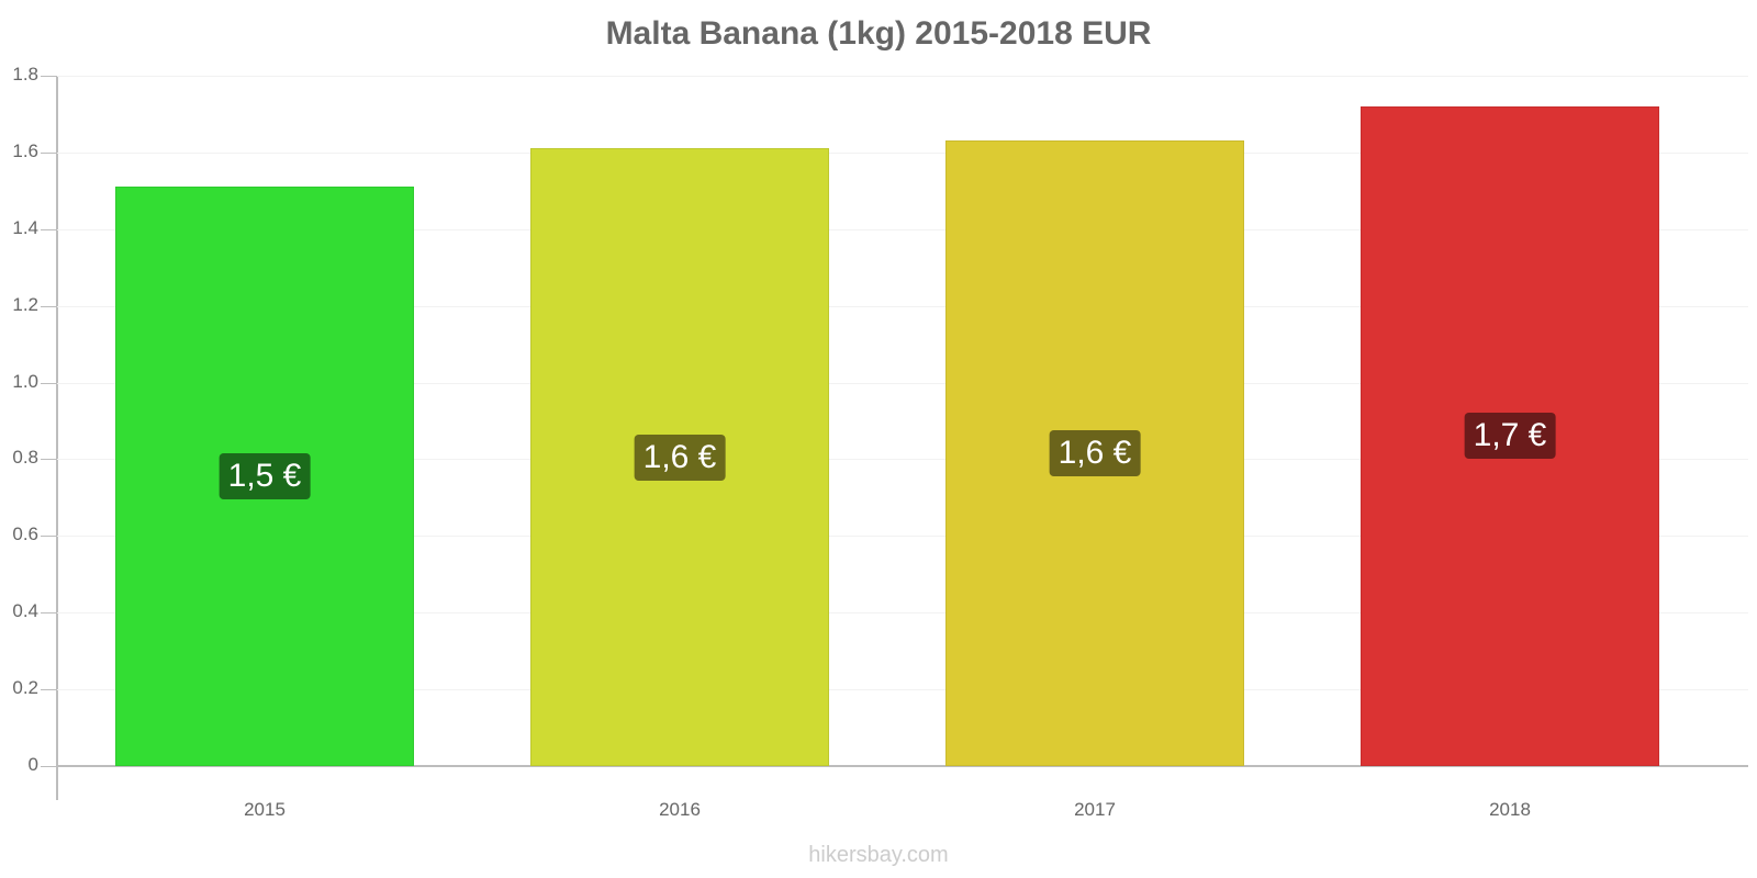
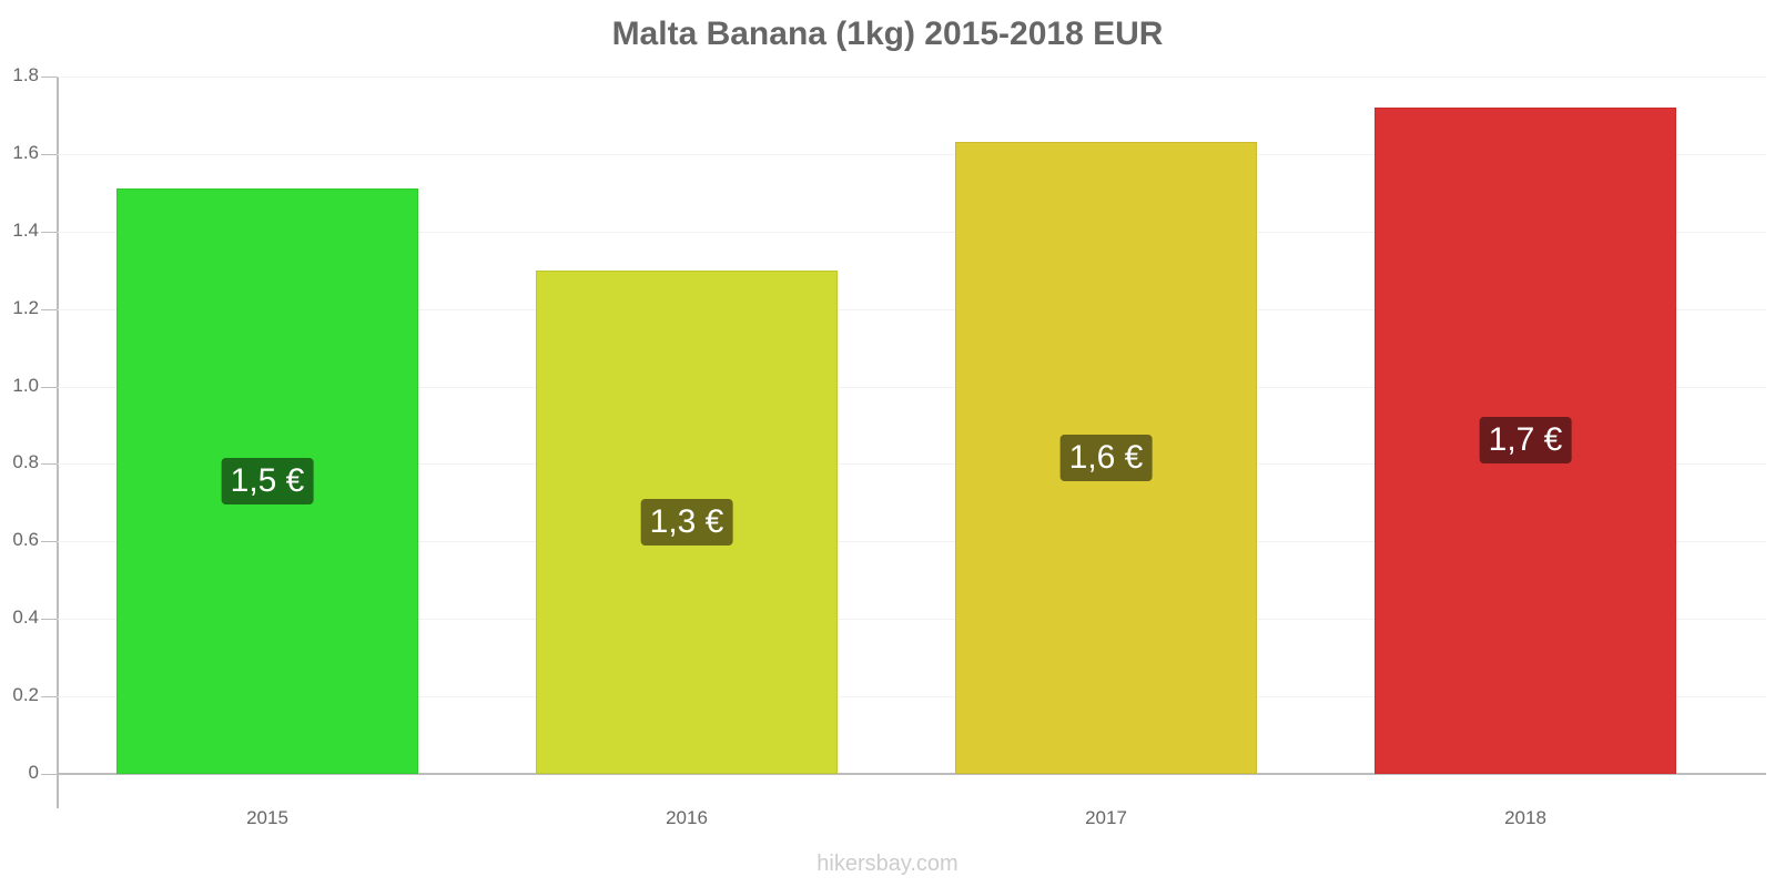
2016: 1,6 -> 1,3
